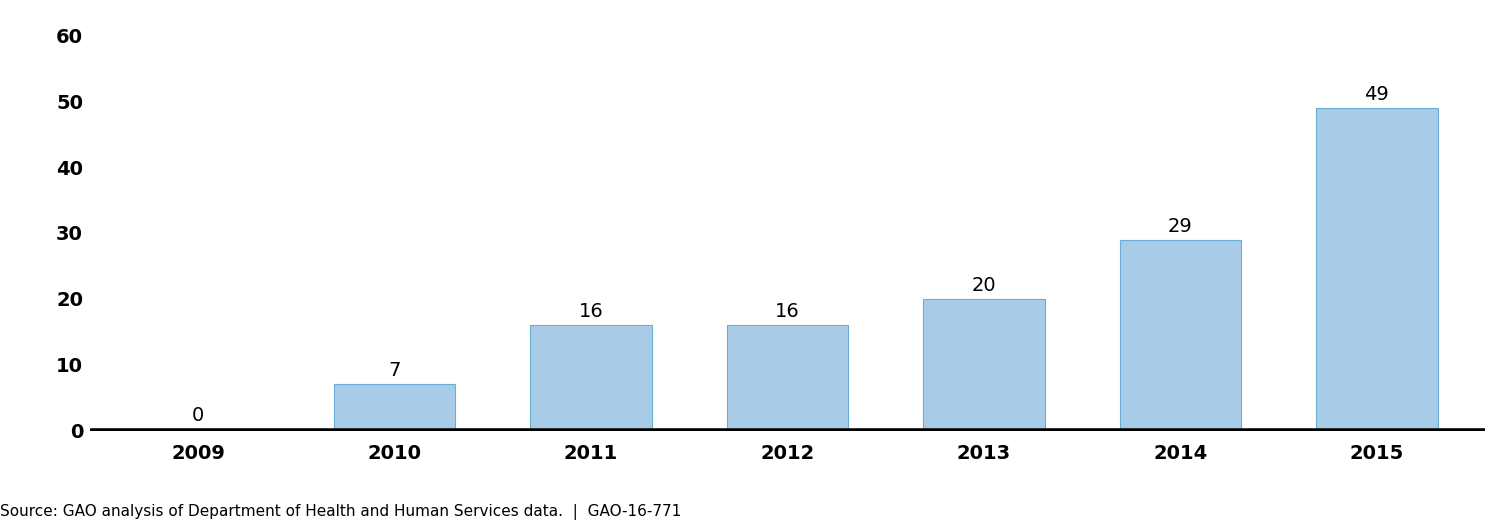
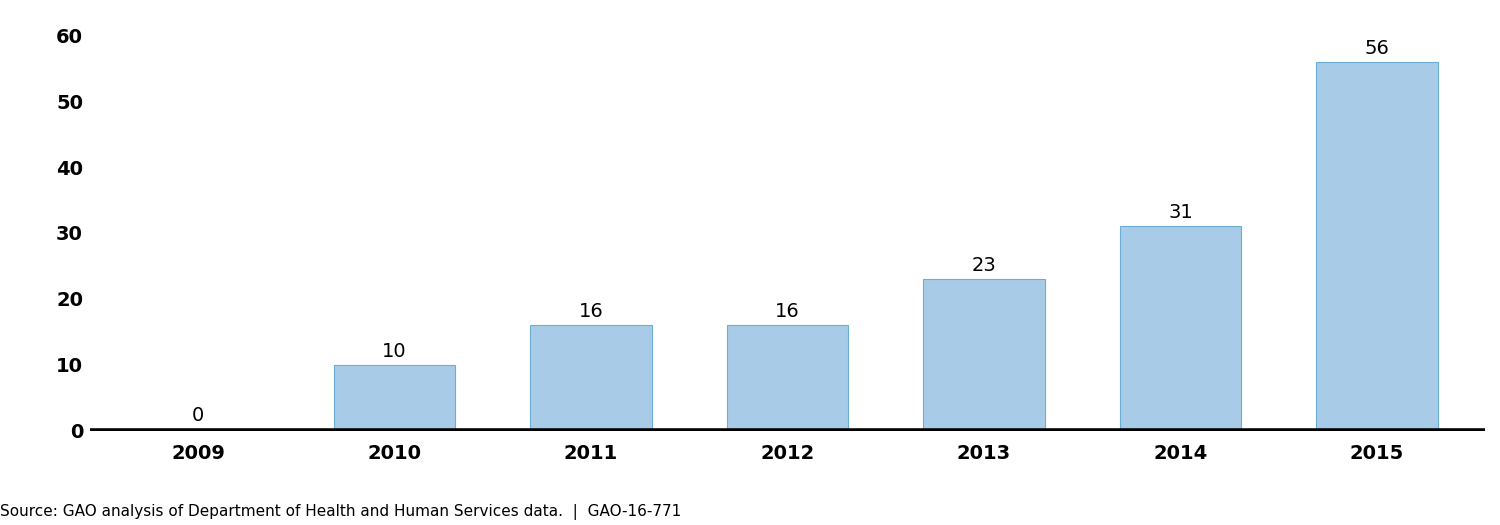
2010: 7 -> 10
2013: 20 -> 23
2014: 29 -> 31
2015: 49 -> 56
